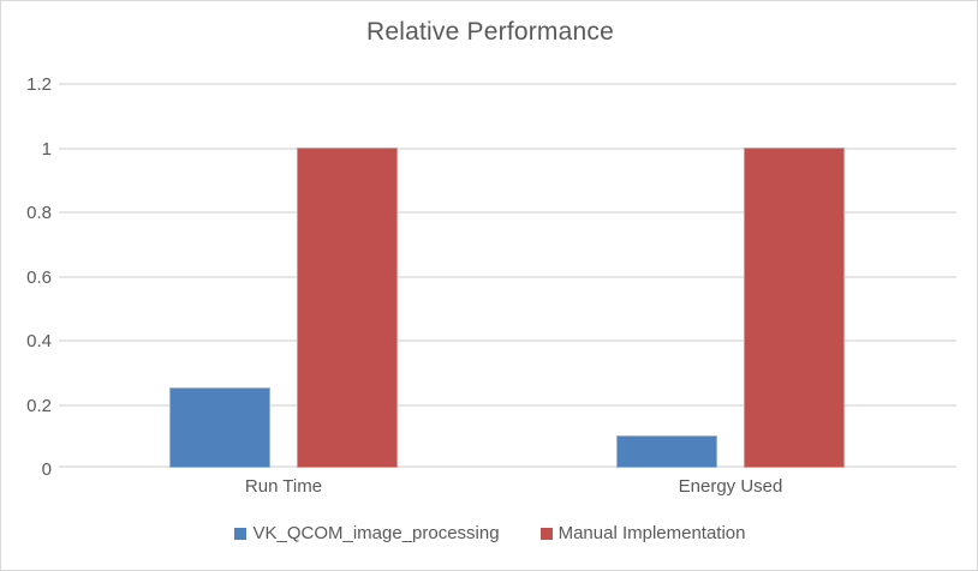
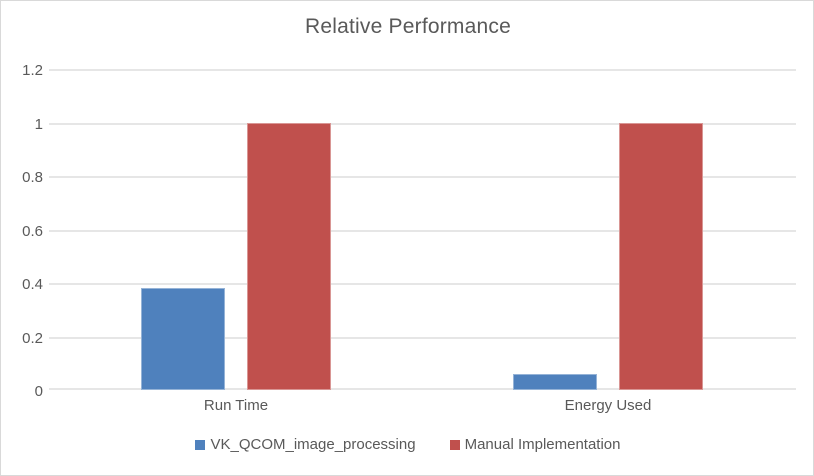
VK_QCOM_image_processing/Run Time: 0.25 -> 0.38
VK_QCOM_image_processing/Energy Used: 0.10 -> 0.06
